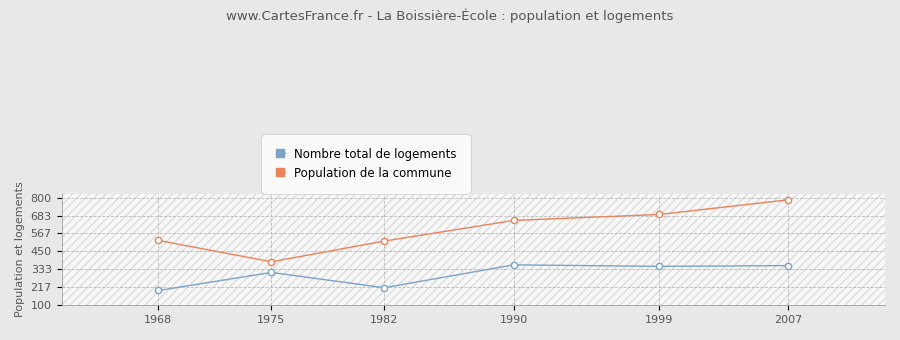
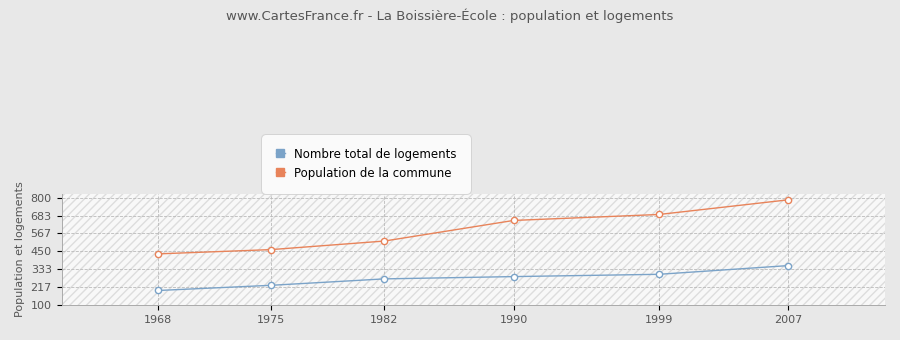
Population de la commune/1968: 520 -> 430
Nombre total de logements/1975: 310 -> 230
Population de la commune/1975: 380 -> 460
Nombre total de logements/1982: 210 -> 270
Nombre total de logements/1990: 360 -> 280
Nombre total de logements/1999: 350 -> 300
